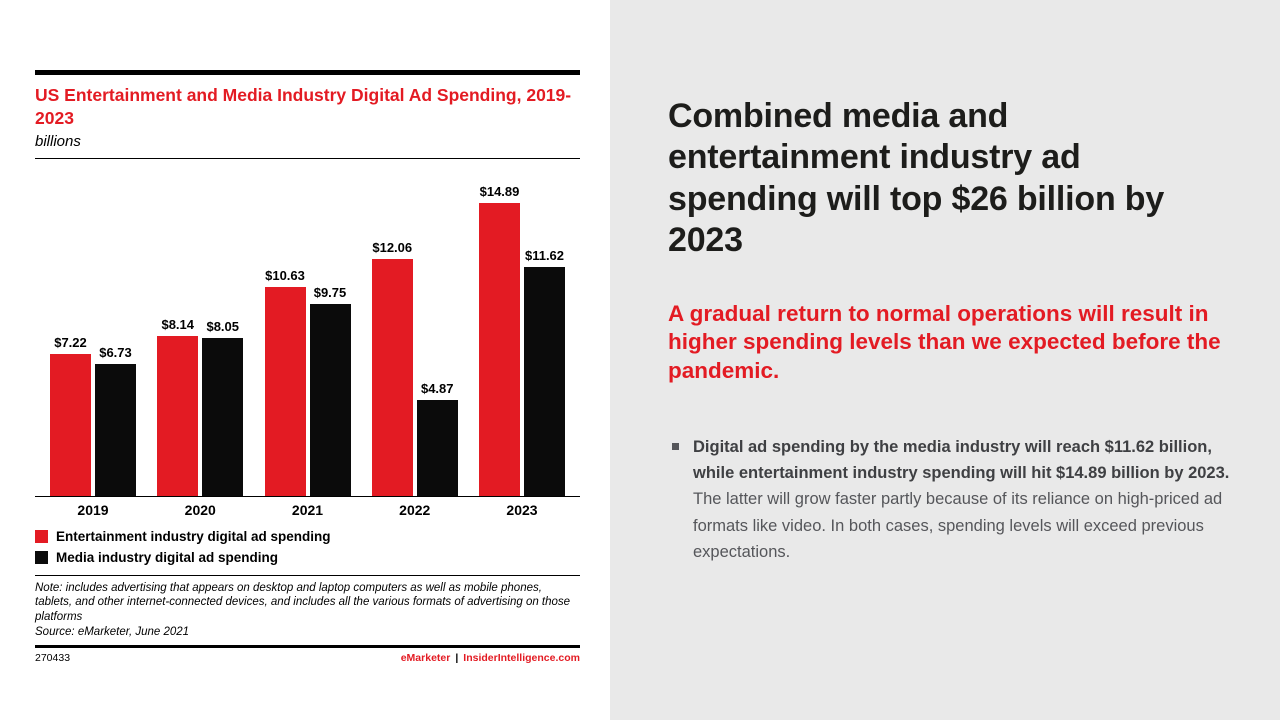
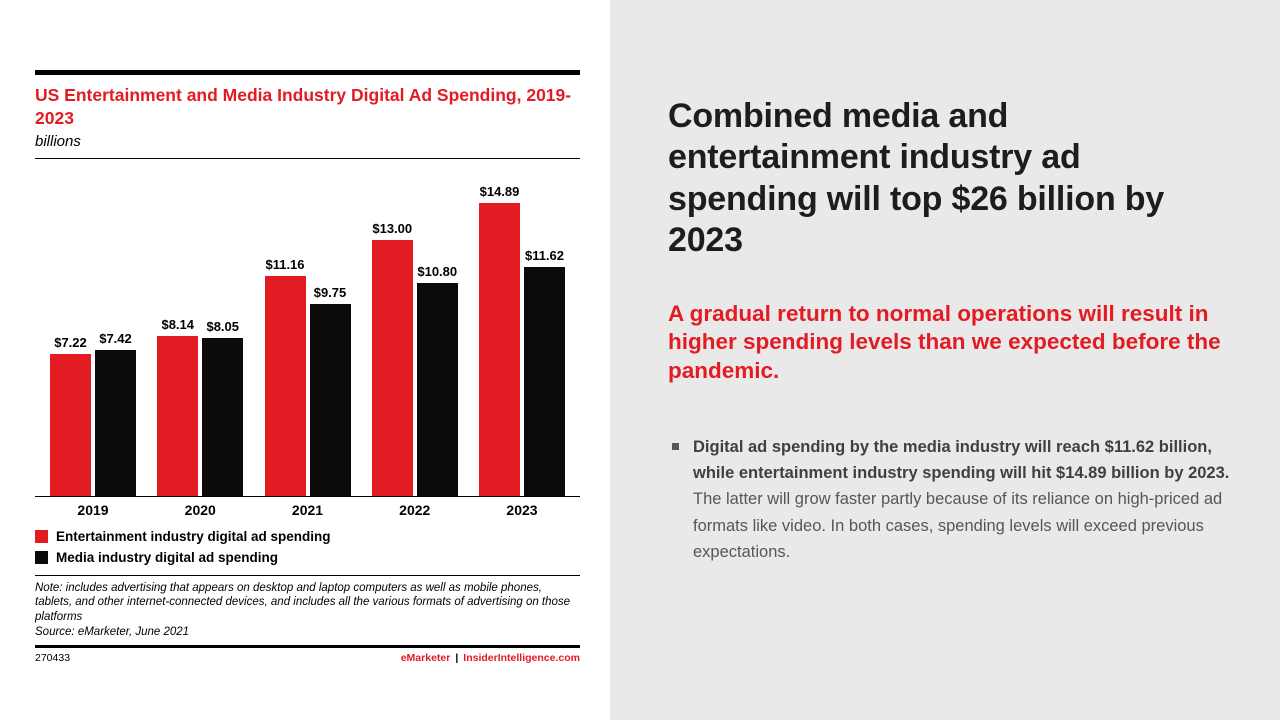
Media industry digital ad spending/2019: $6.73 -> $7.42
Entertainment industry digital ad spending/2021: $10.63 -> $11.16
Entertainment industry digital ad spending/2022: $12.06 -> $13.00
Media industry digital ad spending/2022: $4.87 -> $10.80
